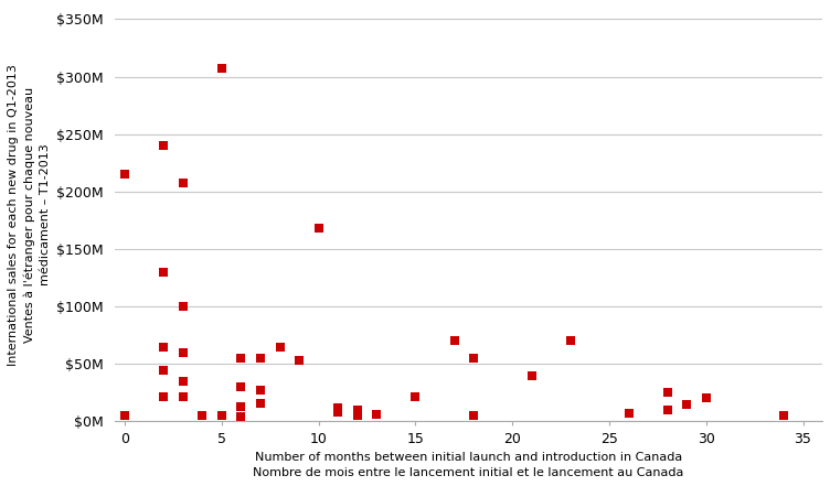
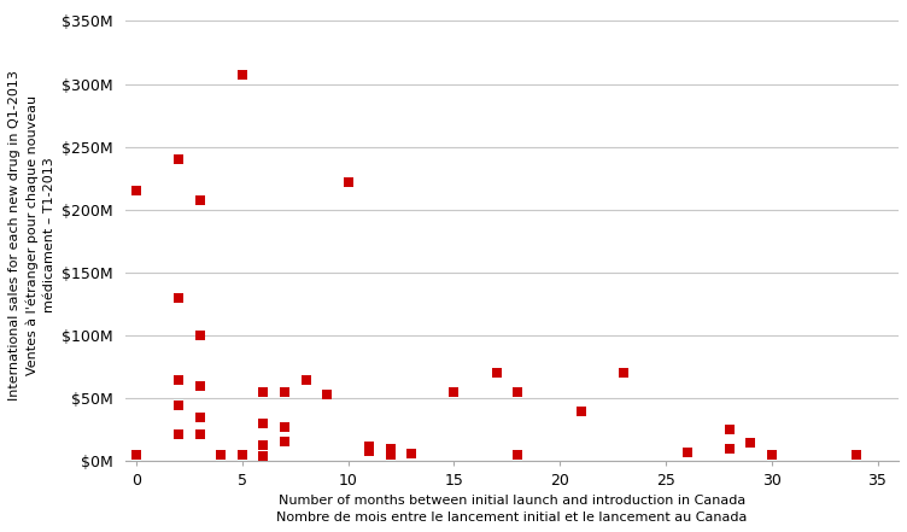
10: $168M -> $222M
15: $22M -> $55M
30: $21M -> $5M
